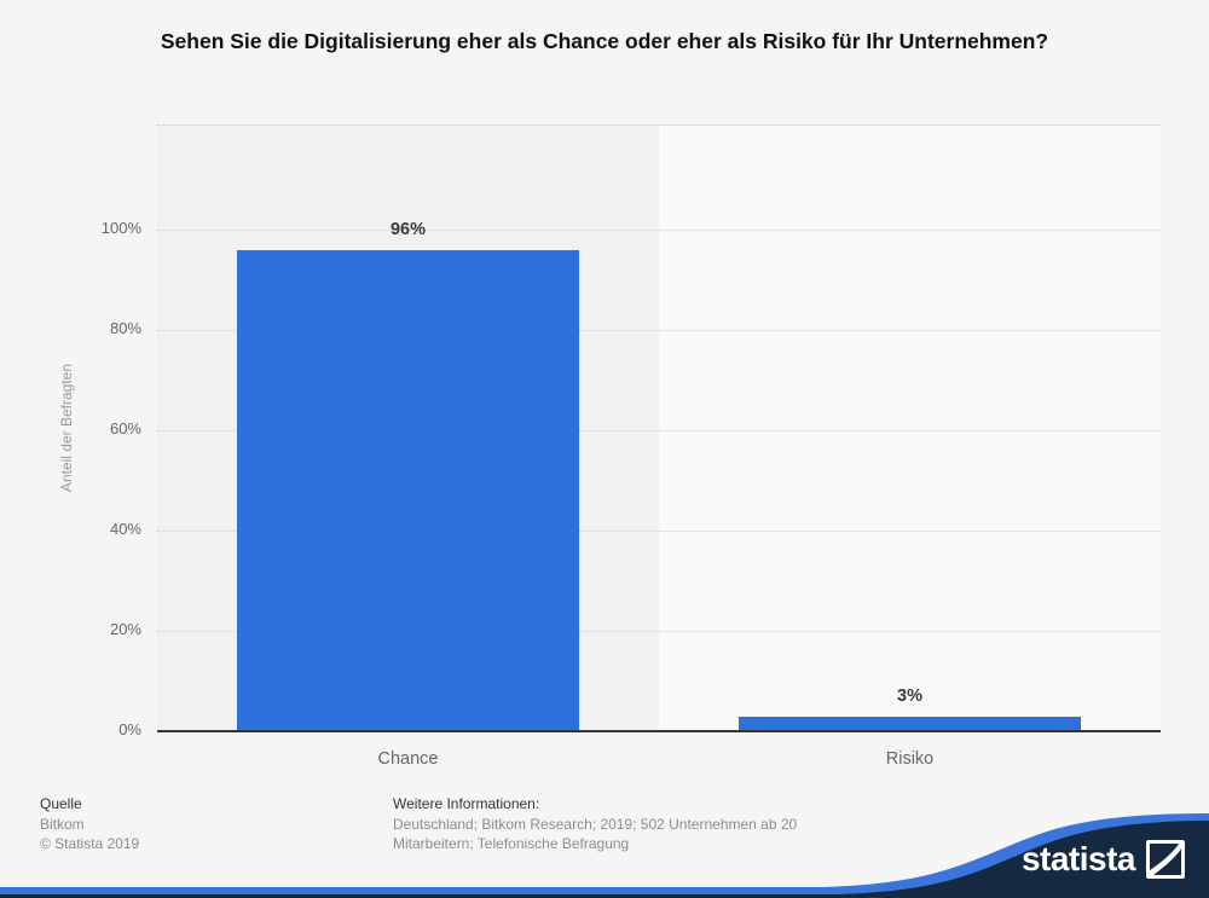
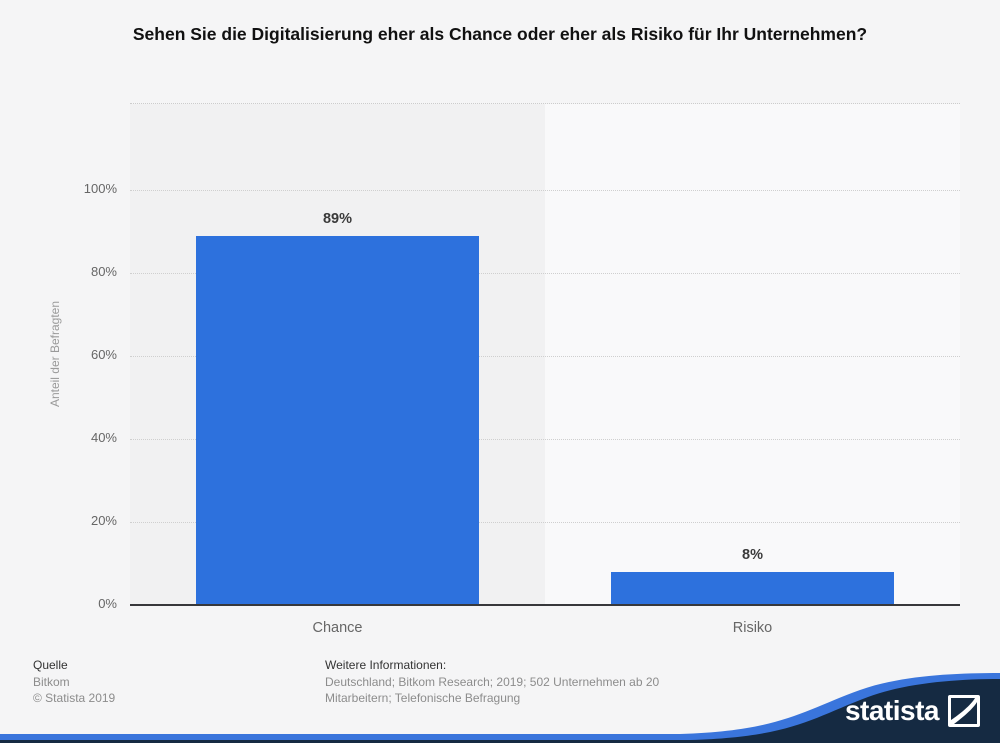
Chance: 96% -> 89%
Risiko: 3% -> 8%
